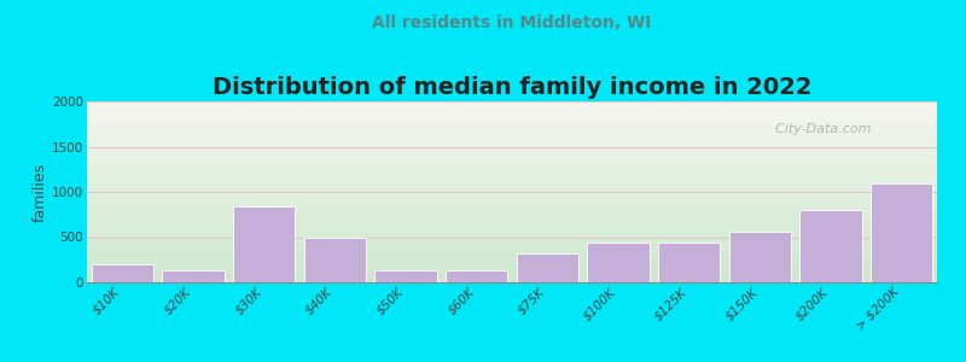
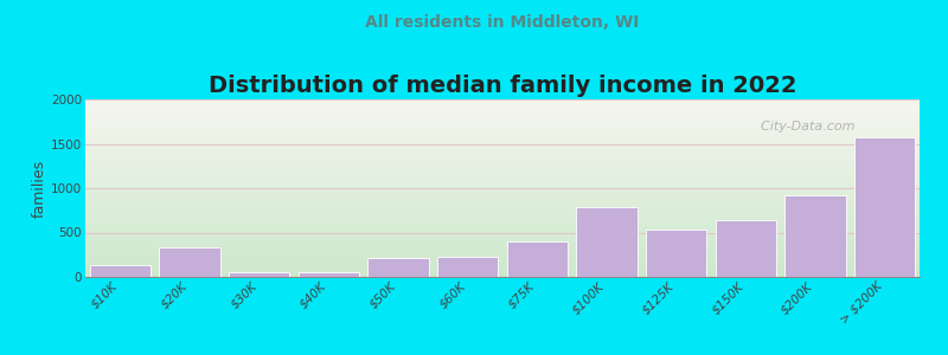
$10K: 200 -> 130
$20K: 140 -> 330
$30K: 840 -> 60
$40K: 500 -> 60
$50K: 140 -> 220
$60K: 140 -> 230
$75K: 320 -> 400
$100K: 440 -> 790
$125K: 440 -> 530
$150K: 560 -> 640
$200K: 800 -> 920
> $200K: 1100 -> 1570
